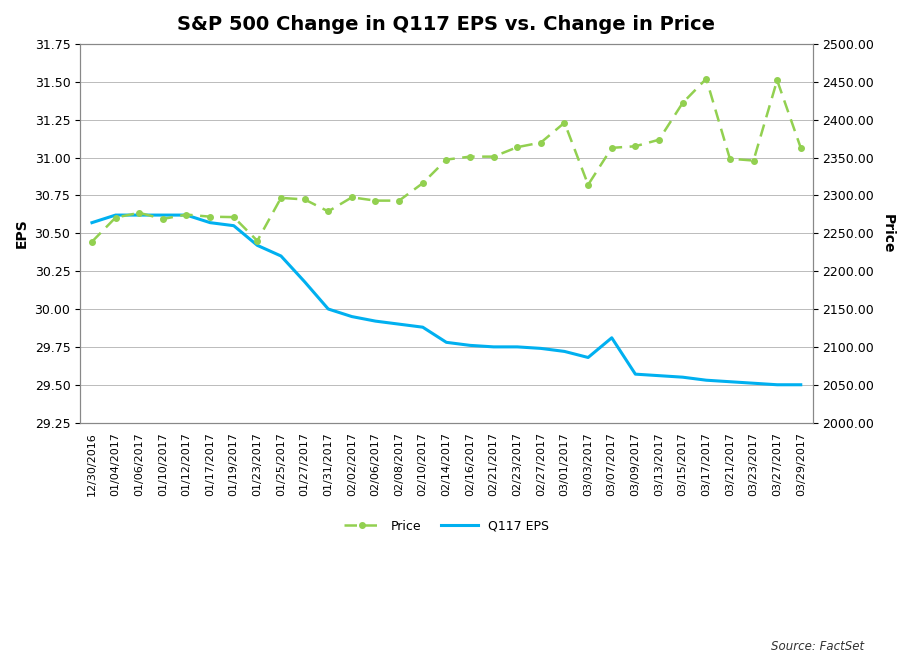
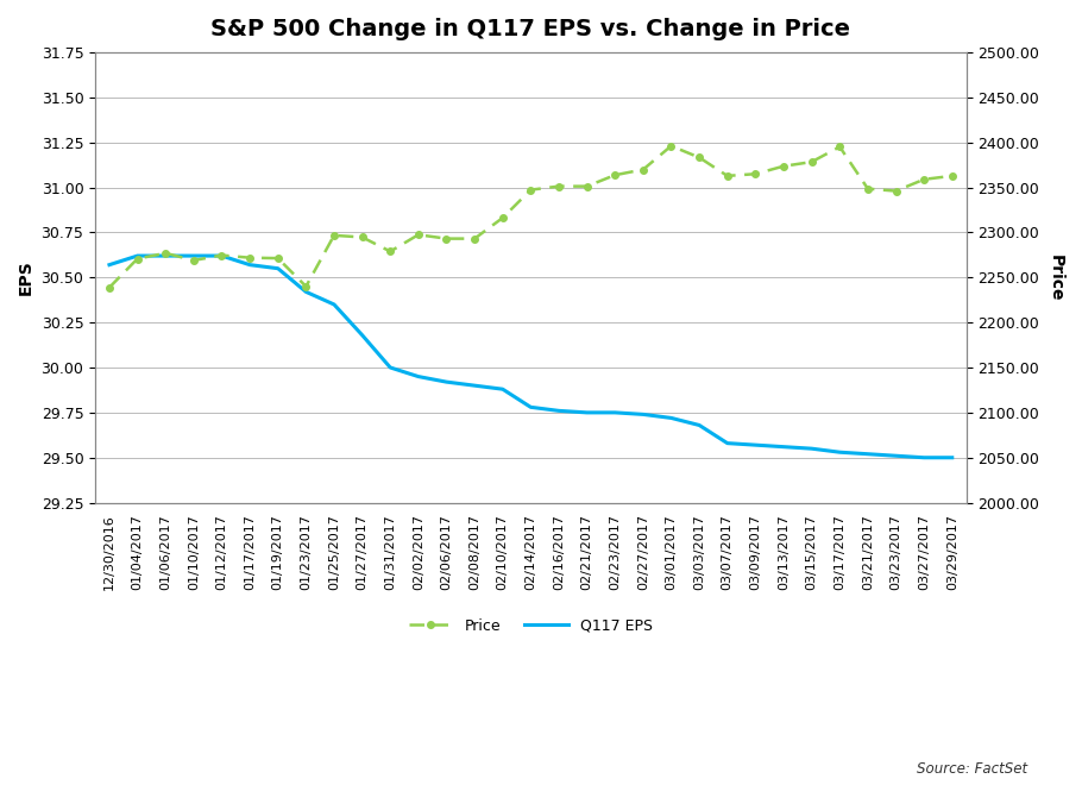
Price/03/03/2017: 2314 -> 2383
Q117 EPS/03/07/2017: 29.81 -> 29.58
Price/03/15/2017: 2422 -> 2378
Price/03/17/2017: 2454 -> 2395
Price/03/27/2017: 2452 -> 2359
